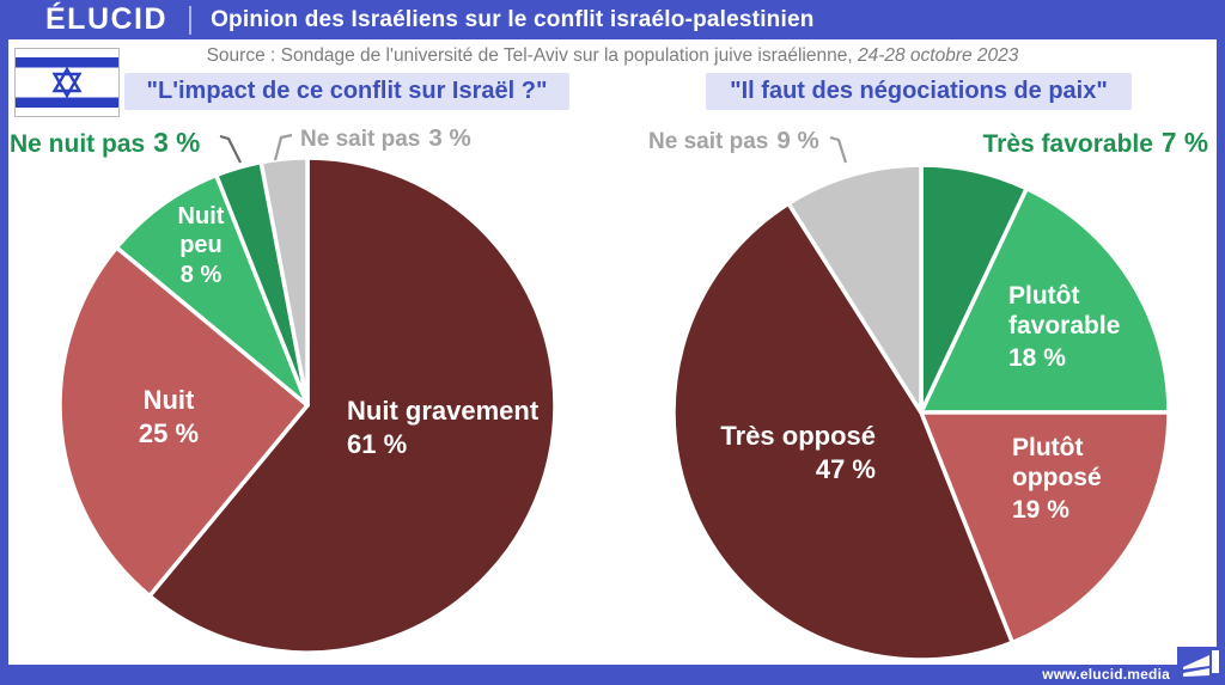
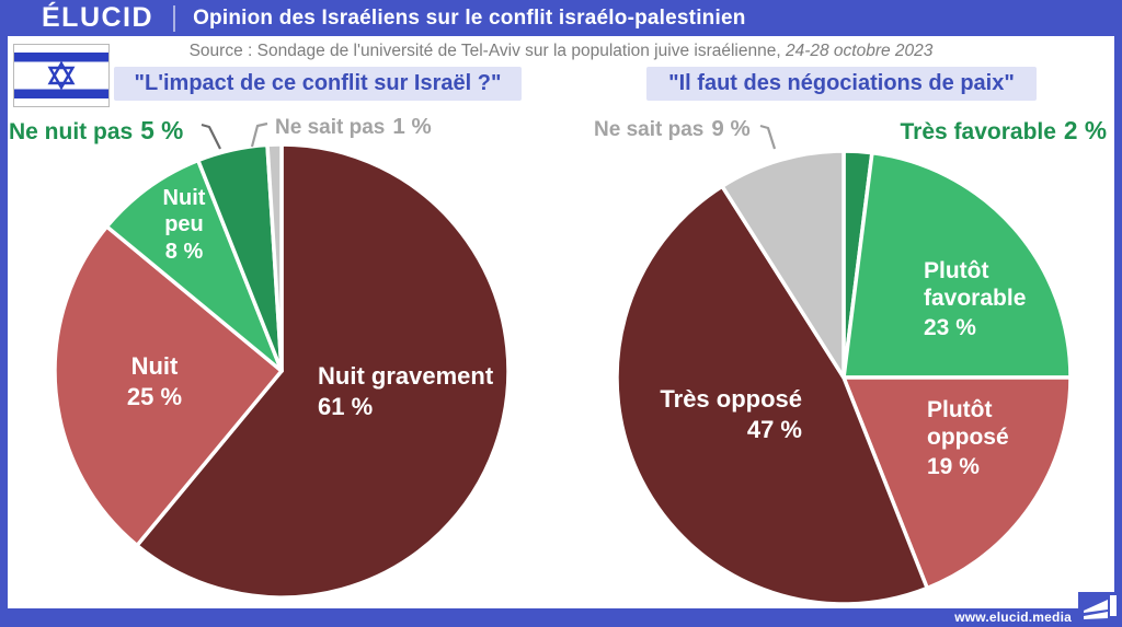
"L'impact de ce conflit sur Israël ?"/Ne nuit pas: 3 -> 5
"L'impact de ce conflit sur Israël ?"/Ne sait pas: 3 -> 1
"Il faut des négociations de paix"/Très favorable: 7 -> 2
"Il faut des négociations de paix"/Plutôt favorable: 18 -> 23
